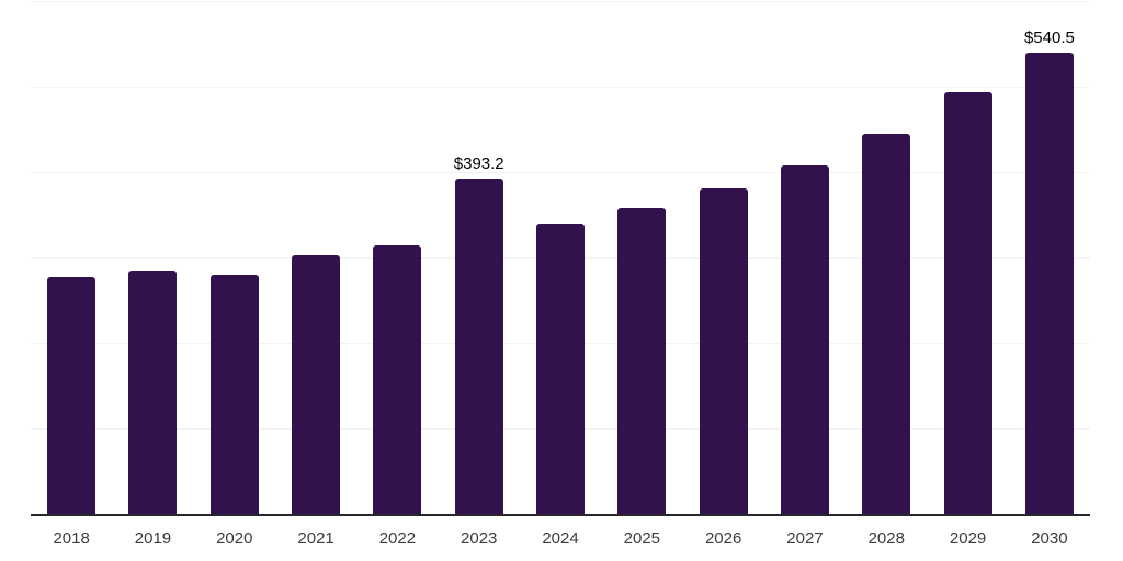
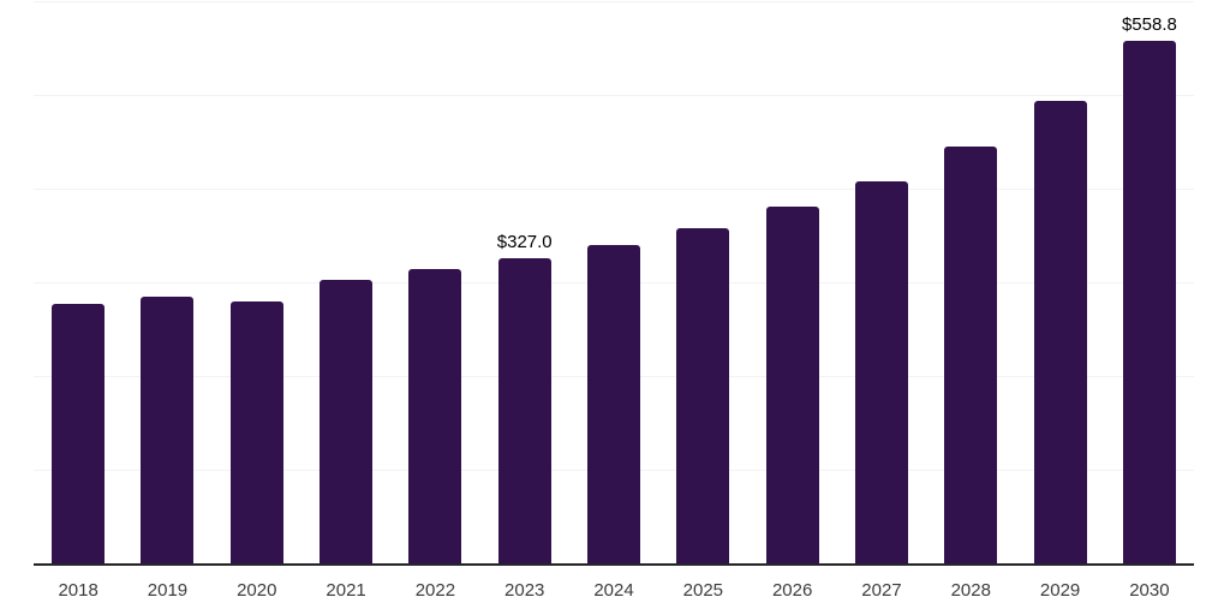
2023: $393.2 -> $327.0
2030: $540.5 -> $558.8
